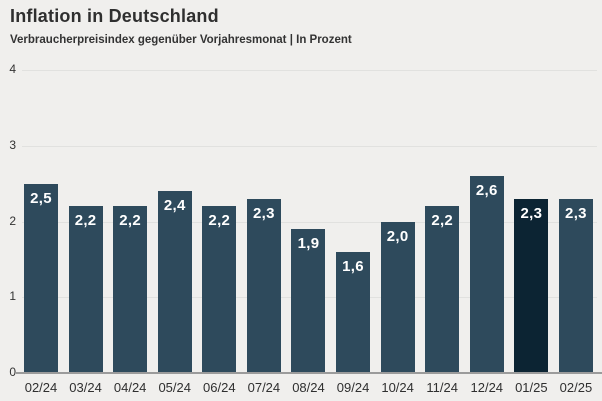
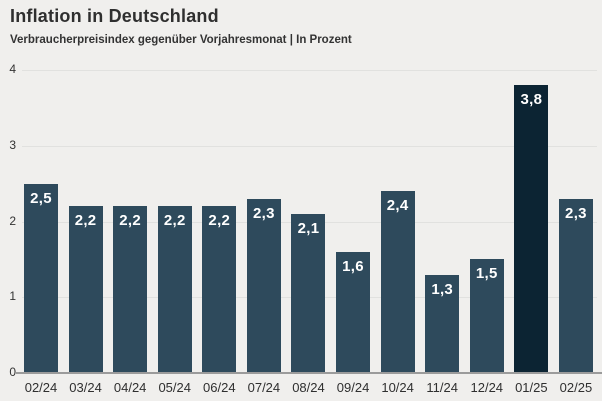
05/24: 2,4 -> 2,2
08/24: 1,9 -> 2,1
10/24: 2,0 -> 2,4
11/24: 2,2 -> 1,3
12/24: 2,6 -> 1,5
01/25: 2,3 -> 3,8
